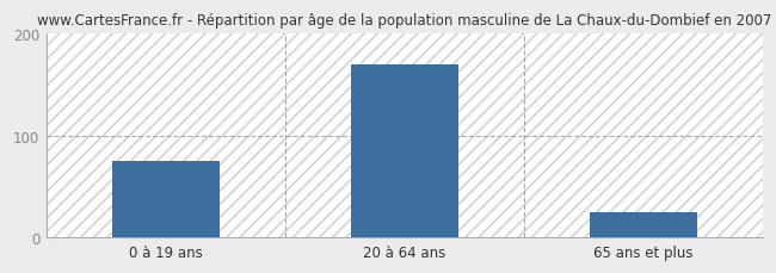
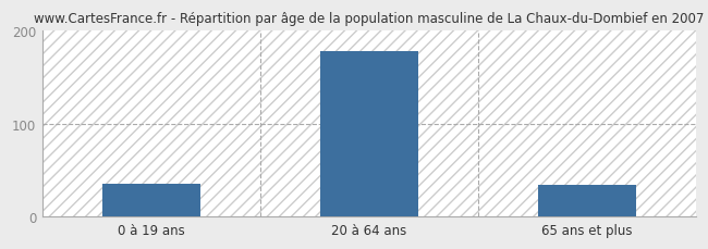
0 à 19 ans: 75 -> 36
20 à 64 ans: 170 -> 178
65 ans et plus: 25 -> 34
